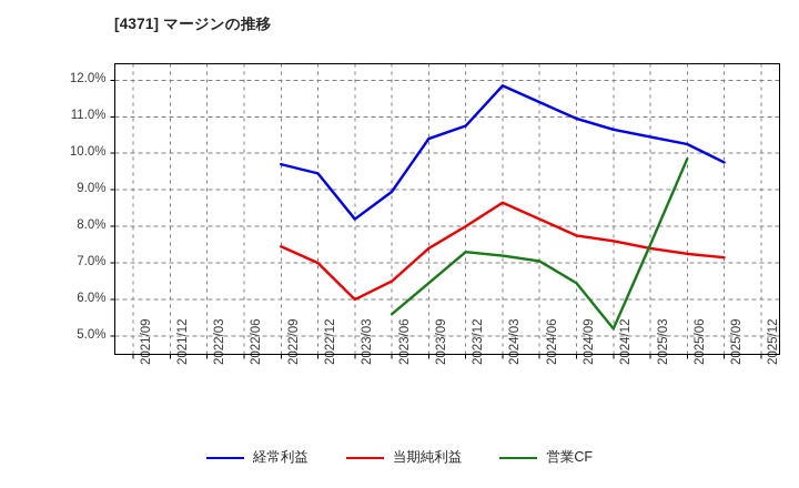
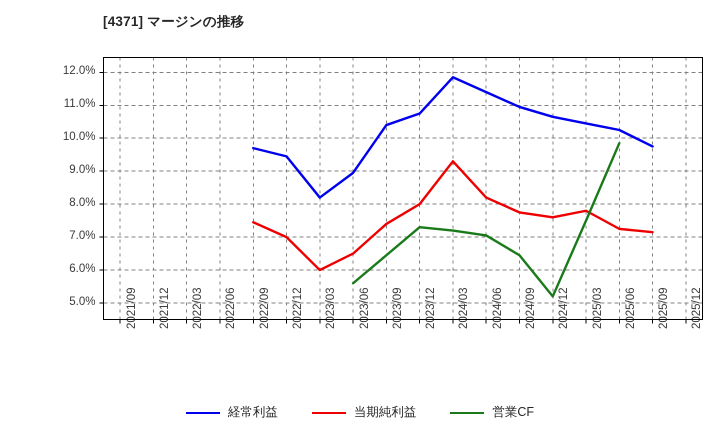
当期純利益/2024/03: 8.7% -> 9.3%
当期純利益/2025/03: 7.4% -> 7.8%
